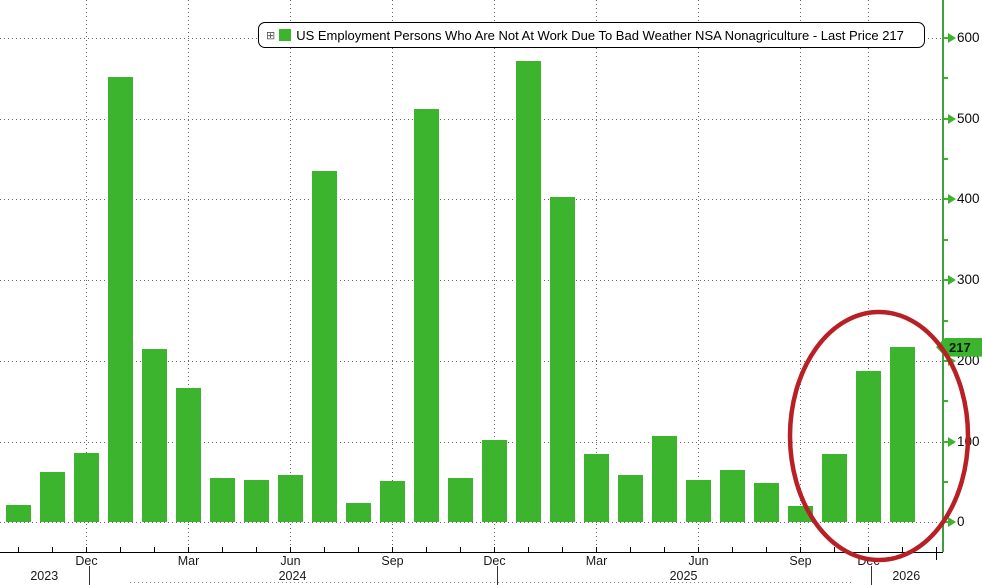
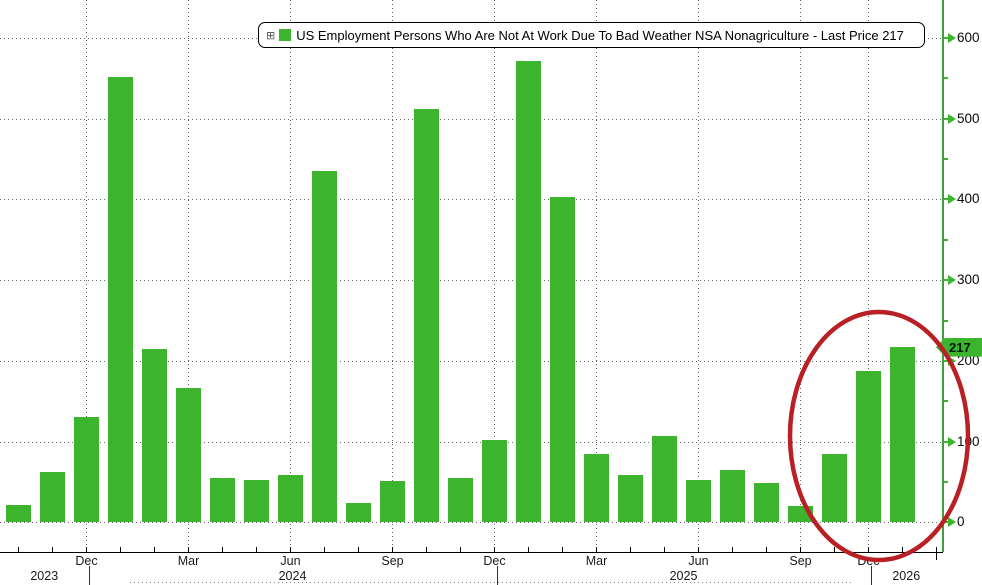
Dec 2023: 90 -> 130
